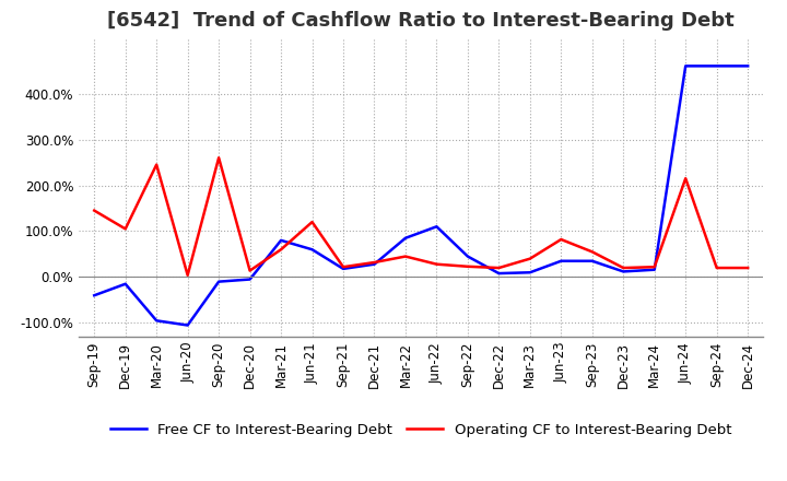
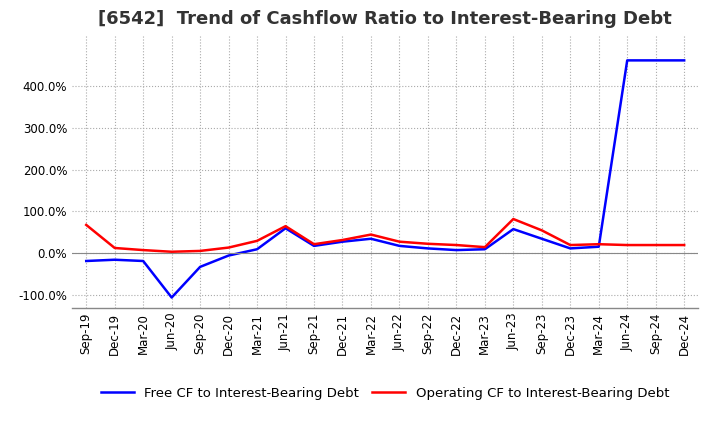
Operating CF to Interest-Bearing Debt/Sep-19: 145% -> 68%
Free CF to Interest-Bearing Debt/Sep-19: -40% -> -18%
Operating CF to Interest-Bearing Debt/Dec-19: 105% -> 13%
Operating CF to Interest-Bearing Debt/Mar-20: 245% -> 8%
Free CF to Interest-Bearing Debt/Mar-20: -95% -> -18%
Operating CF to Interest-Bearing Debt/Sep-20: 260% -> 6%
Free CF to Interest-Bearing Debt/Sep-20: -10% -> -32%
Operating CF to Interest-Bearing Debt/Mar-21: 60% -> 30%
Free CF to Interest-Bearing Debt/Mar-21: 80% -> 10%
Operating CF to Interest-Bearing Debt/Jun-21: 120% -> 65%
Free CF to Interest-Bearing Debt/Mar-22: 85% -> 35%
Free CF to Interest-Bearing Debt/Jun-22: 110% -> 18%
Free CF to Interest-Bearing Debt/Sep-22: 45% -> 12%
Operating CF to Interest-Bearing Debt/Mar-23: 40% -> 15%
Free CF to Interest-Bearing Debt/Jun-23: 35% -> 58%
Operating CF to Interest-Bearing Debt/Jun-24: 215% -> 20%
